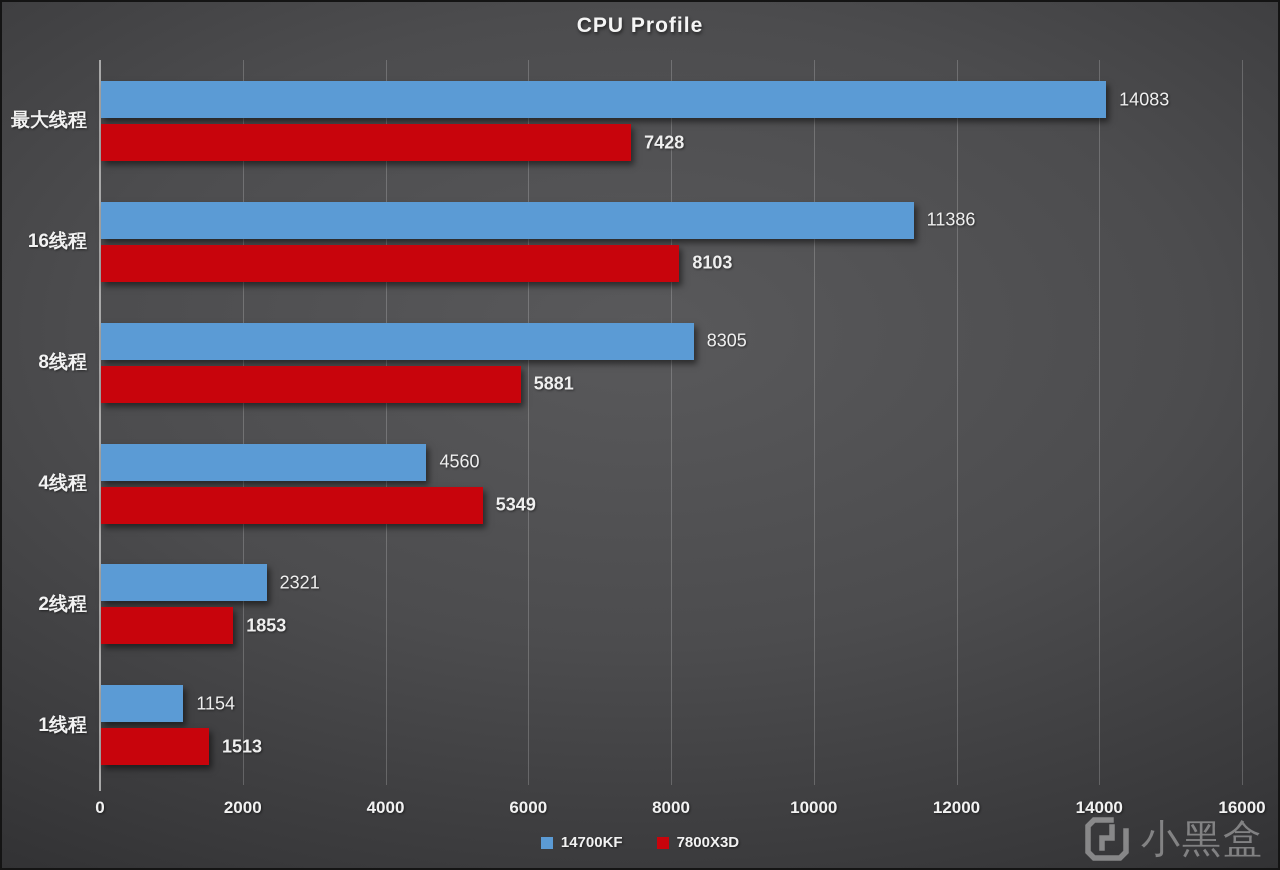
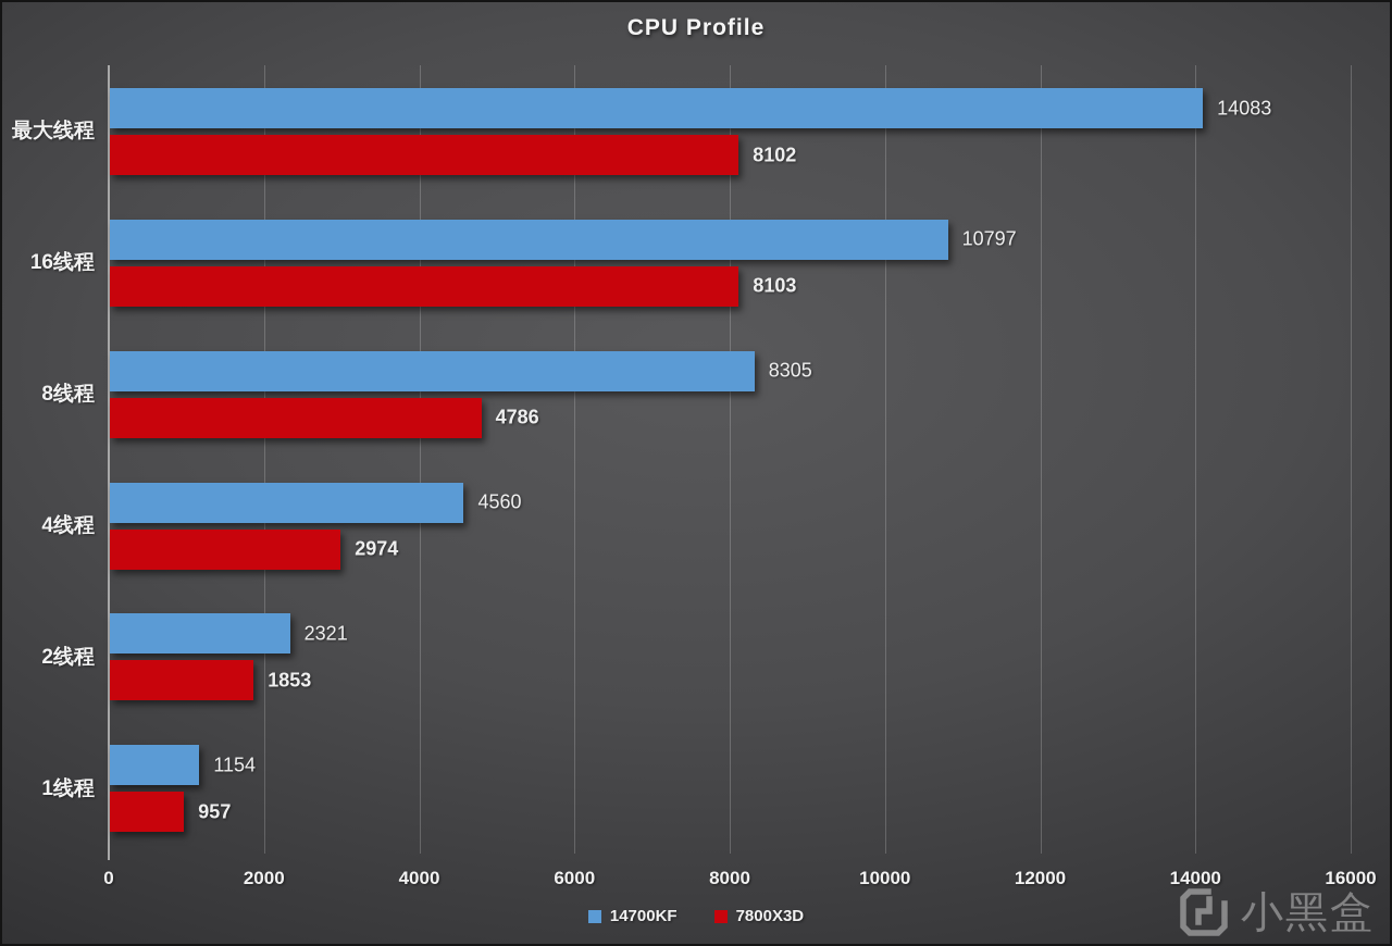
7800X3D/最大线程: 7428 -> 8102
14700KF/16线程: 11386 -> 10797
7800X3D/8线程: 5881 -> 4786
7800X3D/4线程: 5349 -> 2974
7800X3D/1线程: 1513 -> 957
